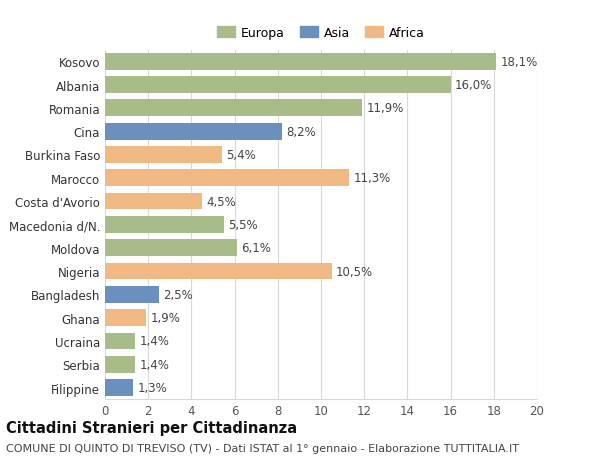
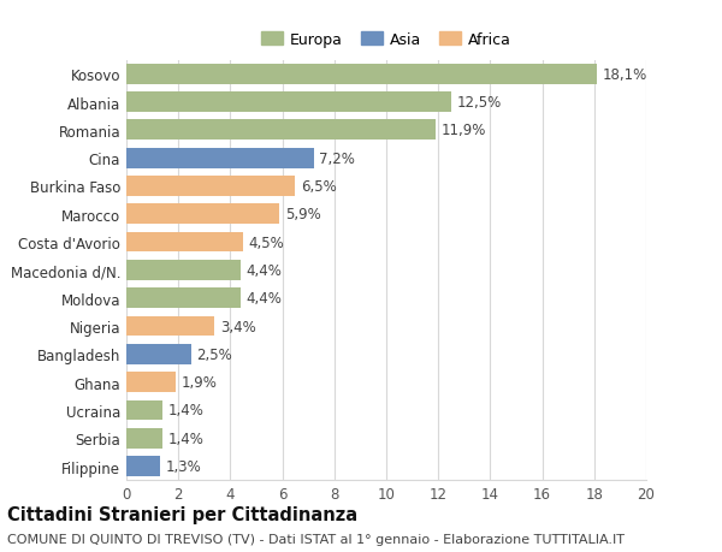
Albania: 16,0% -> 12,5%
Cina: 8,2% -> 7,2%
Burkina Faso: 5,4% -> 6,5%
Marocco: 11,3% -> 5,9%
Macedonia d/N.: 5,5% -> 4,4%
Moldova: 6,1% -> 4,4%
Nigeria: 10,5% -> 3,4%
